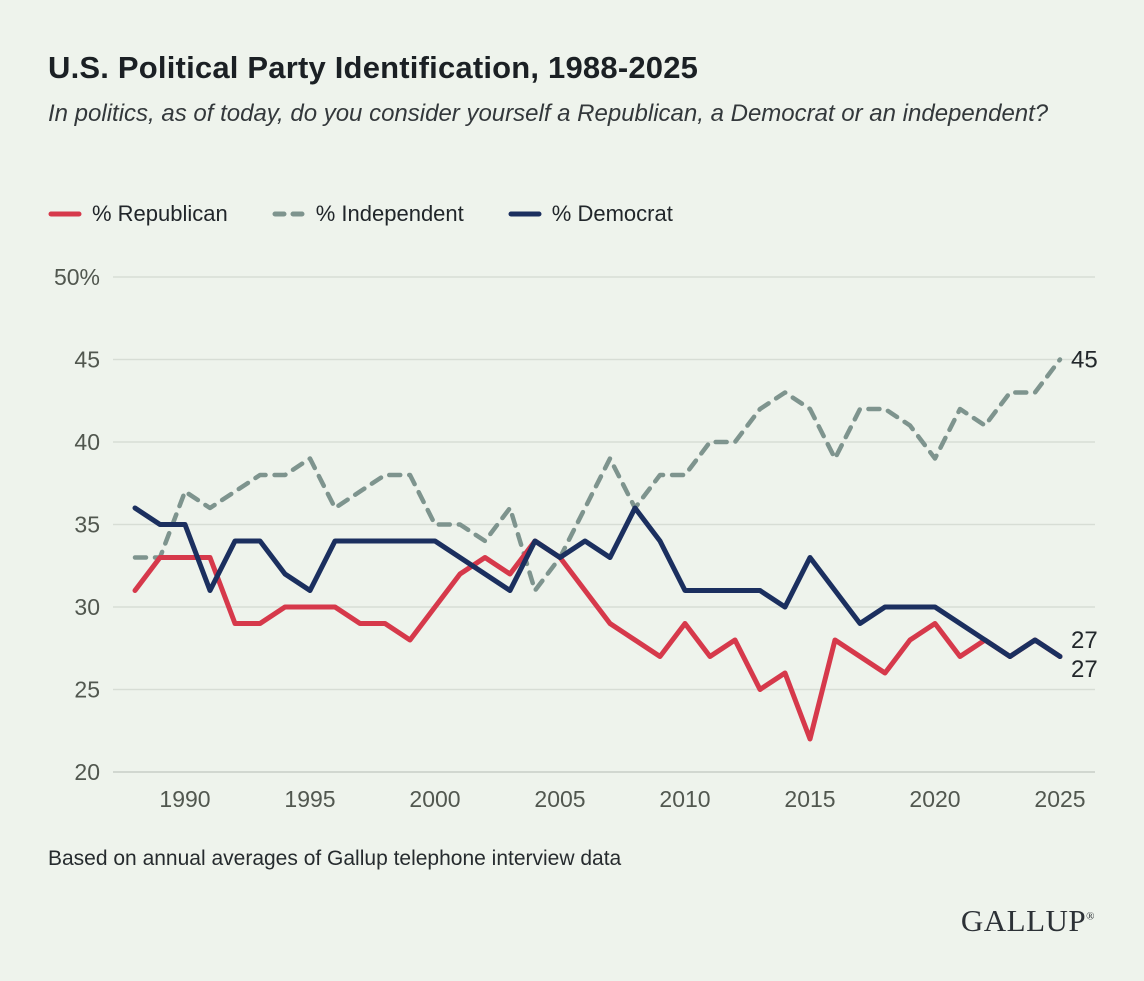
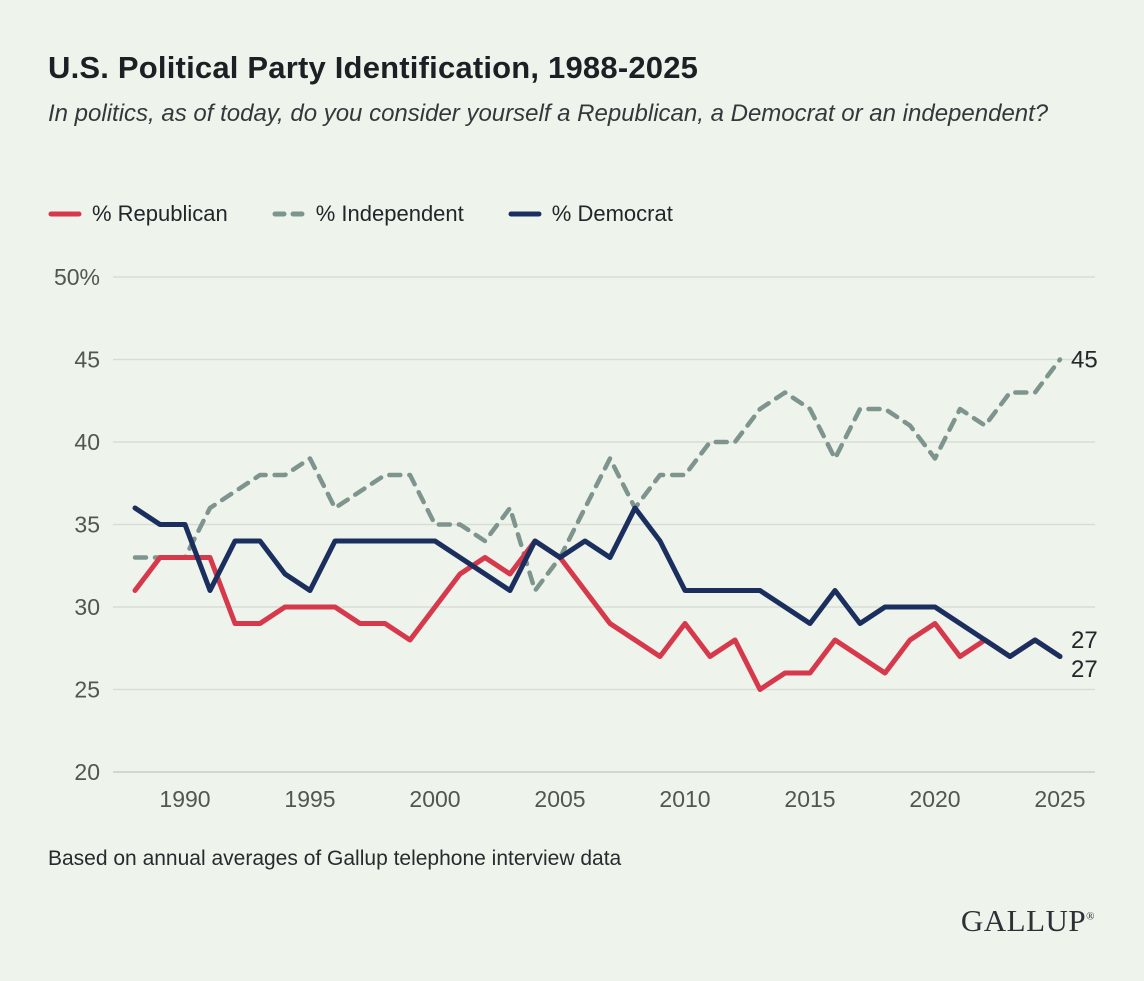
% Independent/1990: 37% -> 33%
% Republican/2015: 22% -> 26%
% Democrat/2015: 33% -> 29%
